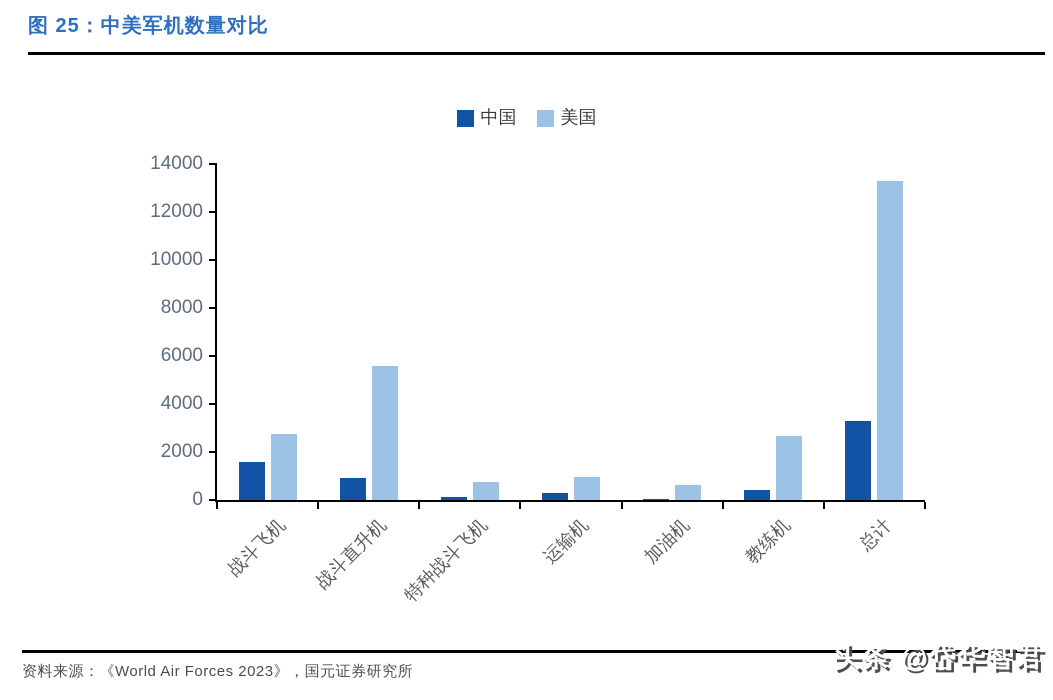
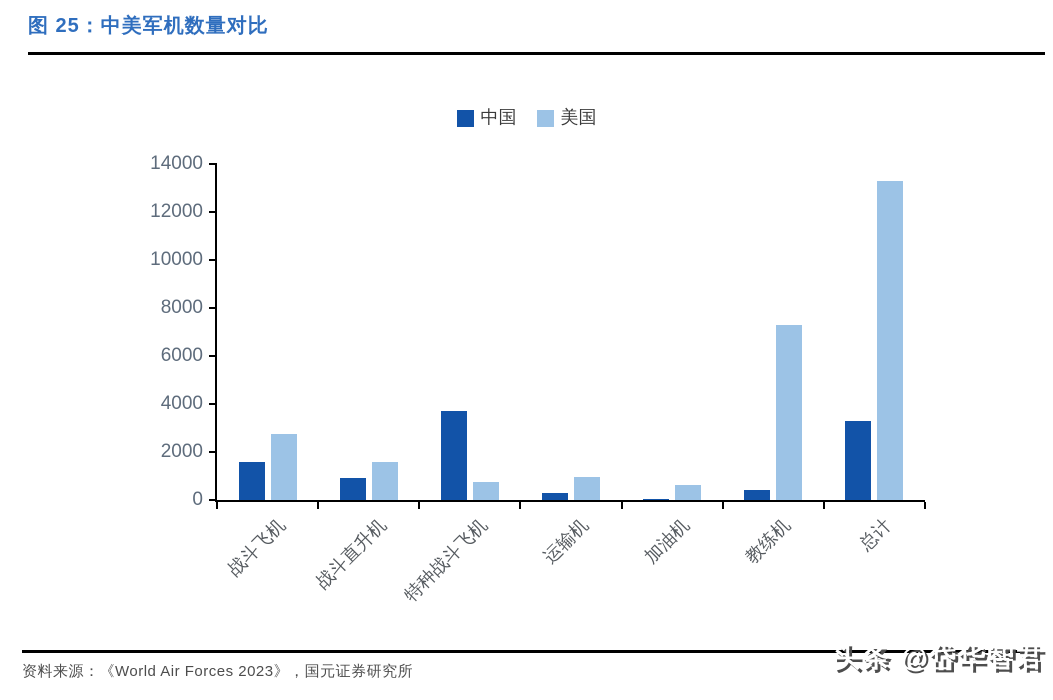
美国/战斗直升机: 5600 -> 1600
中国/特种战斗飞机: 100 -> 3700
美国/教练机: 2600 -> 7300
